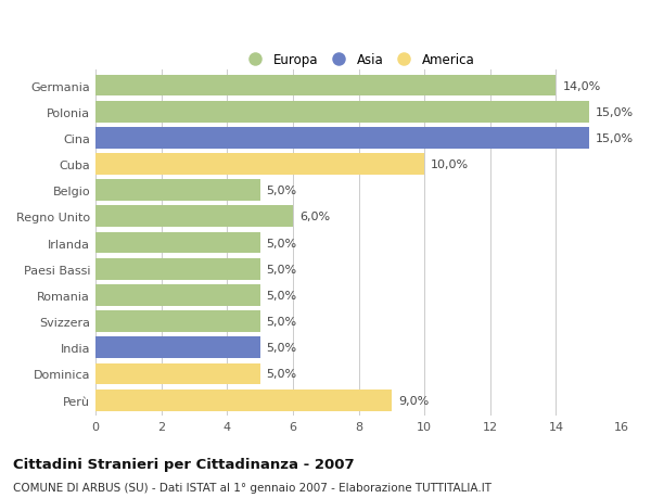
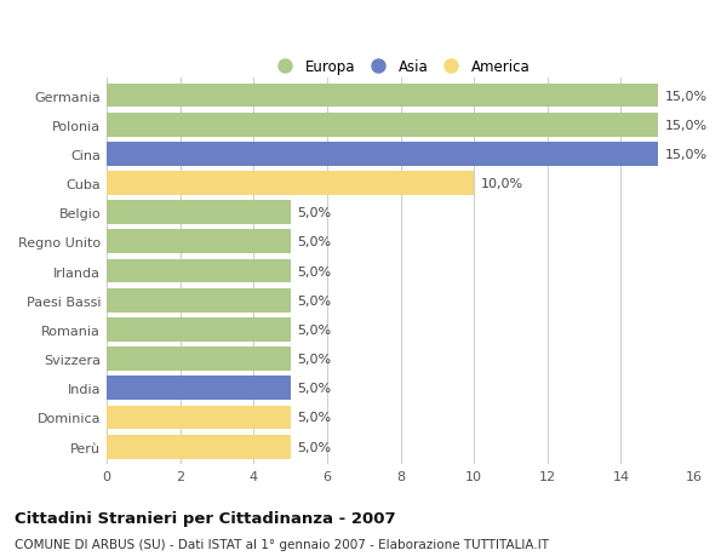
Germania: 14,0% -> 15,0%
Regno Unito: 6,0% -> 5,0%
Perù: 9,0% -> 5,0%
